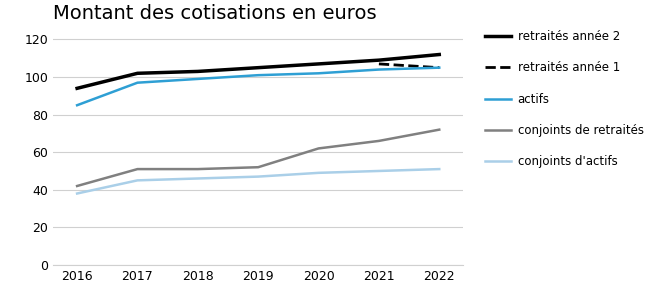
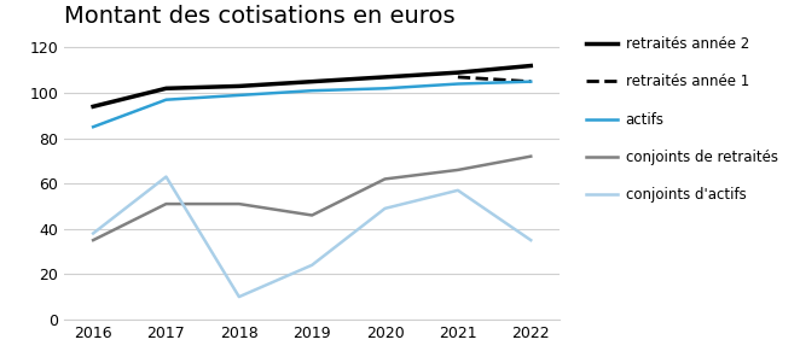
conjoints de retraités/2016: 42 -> 35
conjoints d'actifs/2017: 45 -> 63
conjoints d'actifs/2018: 46 -> 10
conjoints de retraités/2019: 52 -> 46
conjoints d'actifs/2019: 47 -> 24
conjoints d'actifs/2021: 50 -> 57
conjoints d'actifs/2022: 51 -> 35
